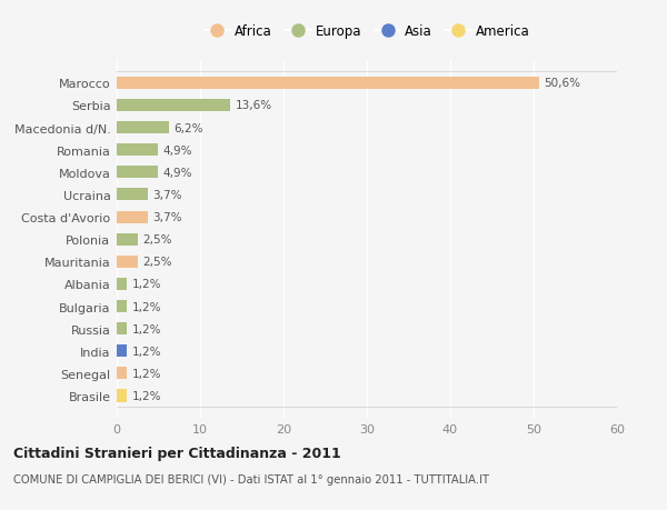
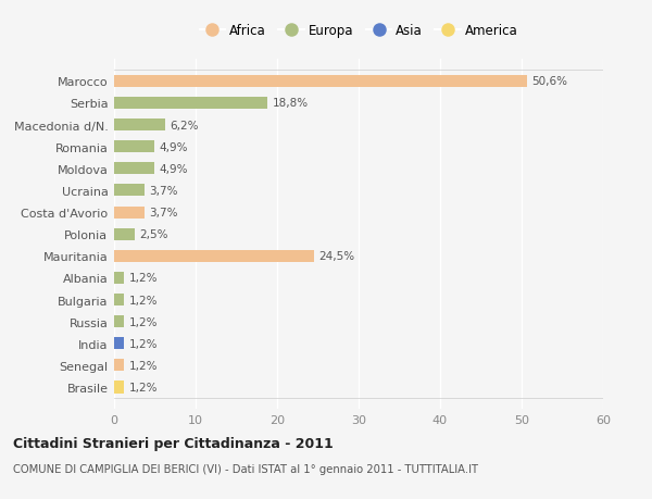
Serbia: 13,6% -> 18,8%
Mauritania: 2,5% -> 24,5%
